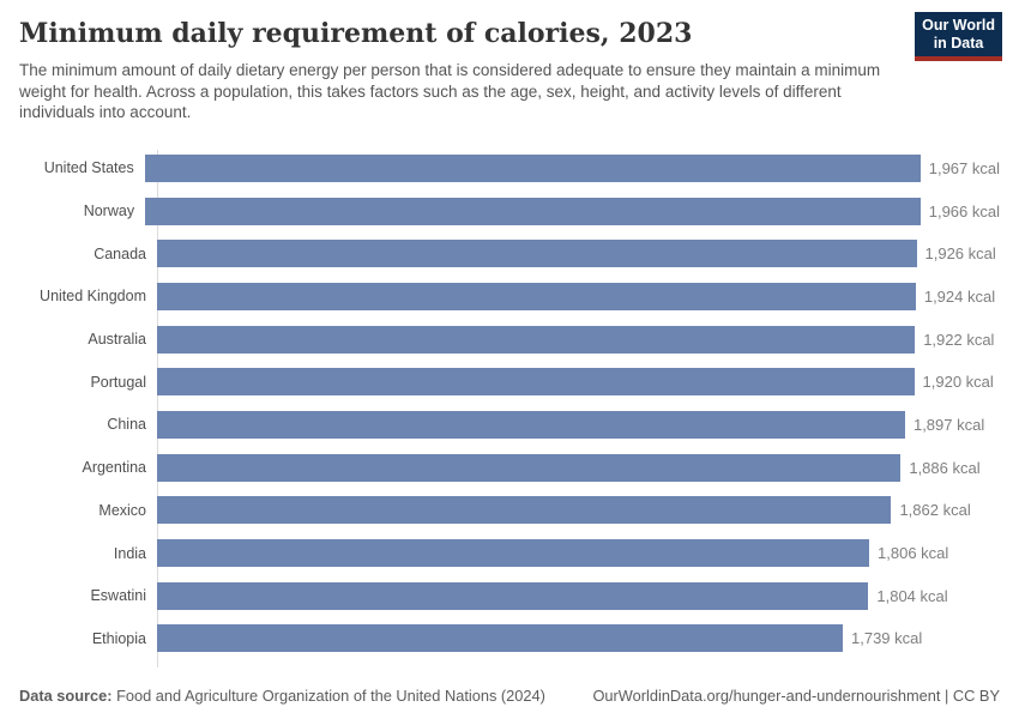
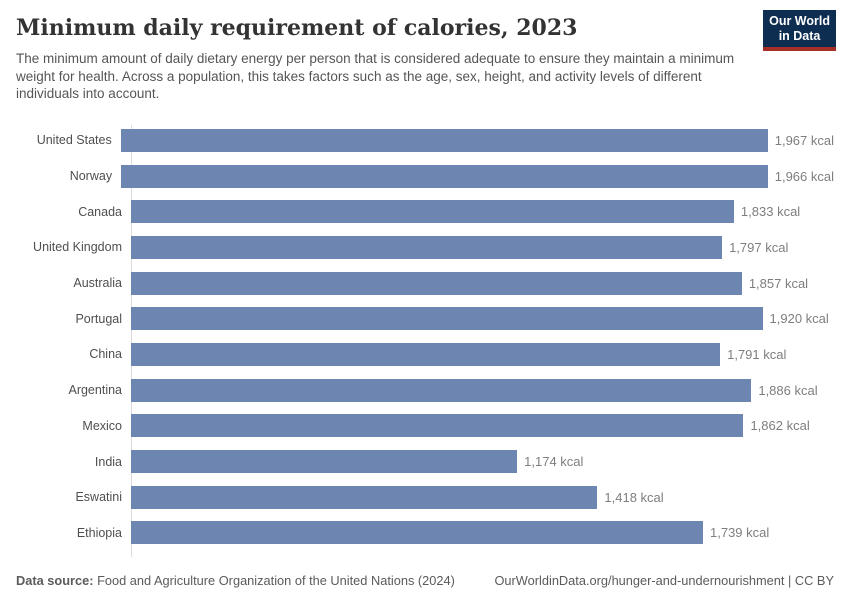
Canada: 1,926 -> 1,833
United Kingdom: 1,924 -> 1,797
Australia: 1,922 -> 1,857
China: 1,897 -> 1,791
India: 1,806 -> 1,174
Eswatini: 1,804 -> 1,418
